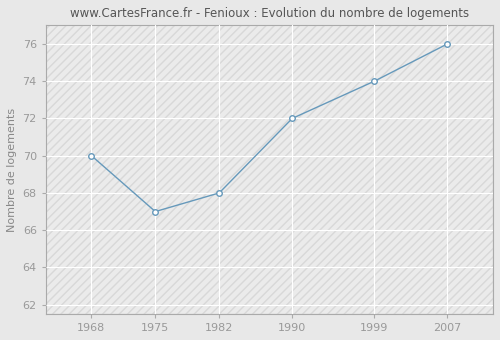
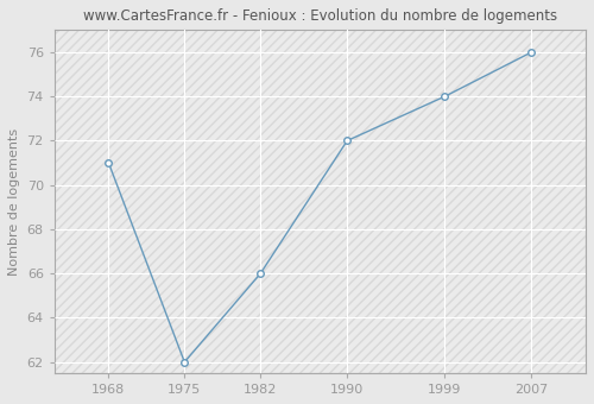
1968: 70 -> 71
1975: 67 -> 62
1982: 68 -> 66
